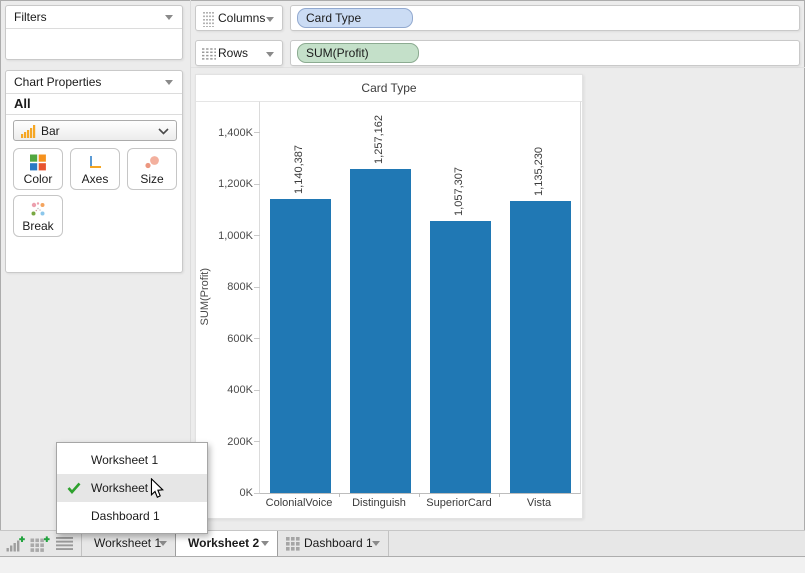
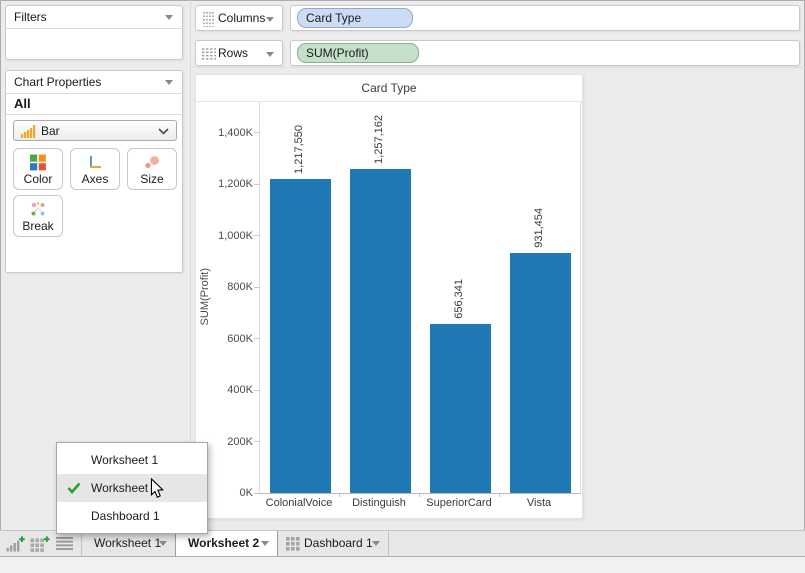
ColonialVoice: 1,140,387 -> 1,217,550
SuperiorCard: 1,057,307 -> 656,341
Vista: 1,135,230 -> 931,454
